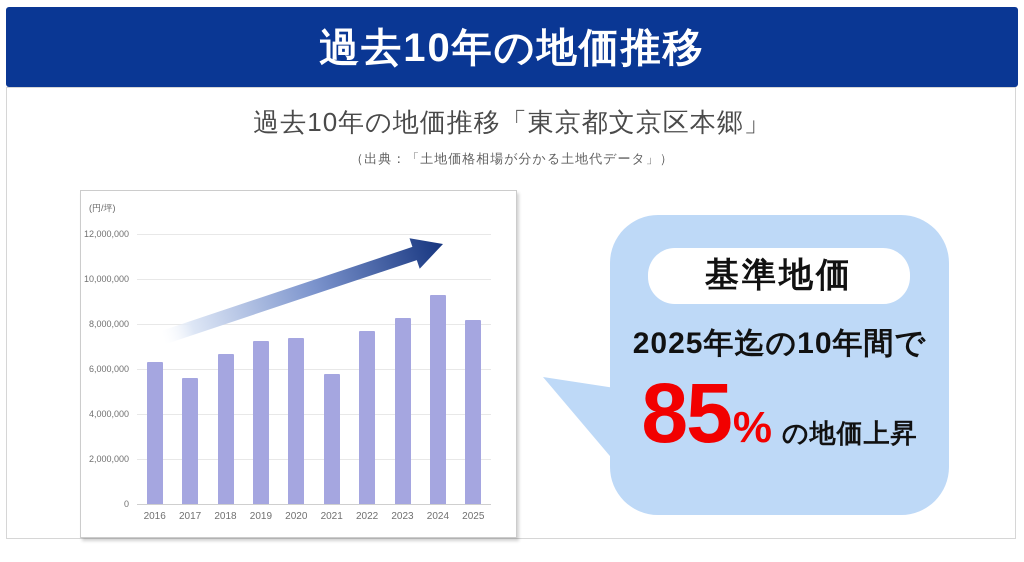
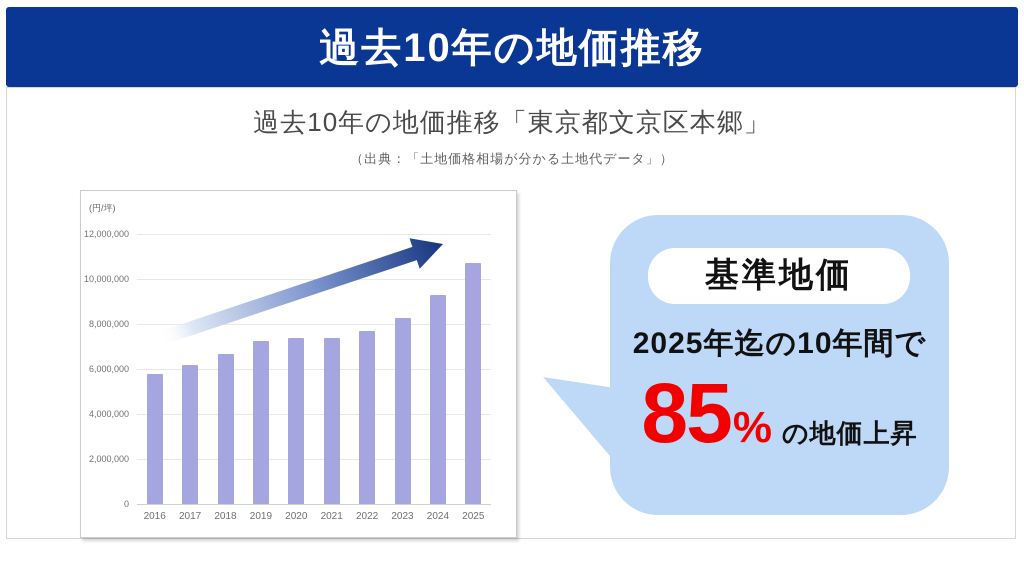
2016: 6300000 -> 5800000
2017: 5600000 -> 6200000
2021: 5800000 -> 7400000
2025: 8200000 -> 10700000
